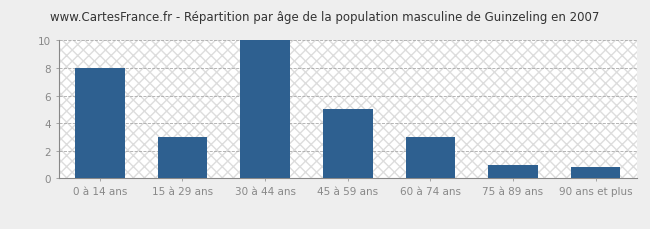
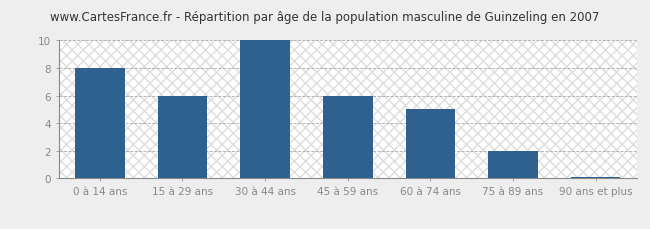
15 à 29 ans: 3.0 -> 6.0
45 à 59 ans: 5.0 -> 6.0
60 à 74 ans: 3.0 -> 5.0
75 à 89 ans: 1.0 -> 2.0
90 ans et plus: 0.8 -> 0.1
